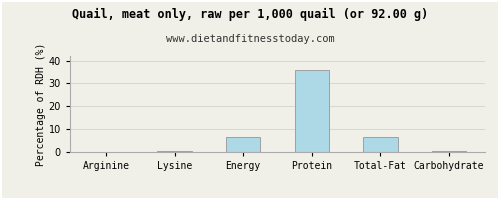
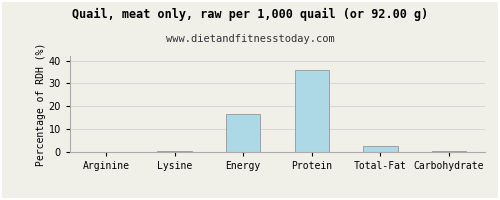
Energy: 6.5 -> 16.5
Total-Fat: 6.5 -> 2.5
